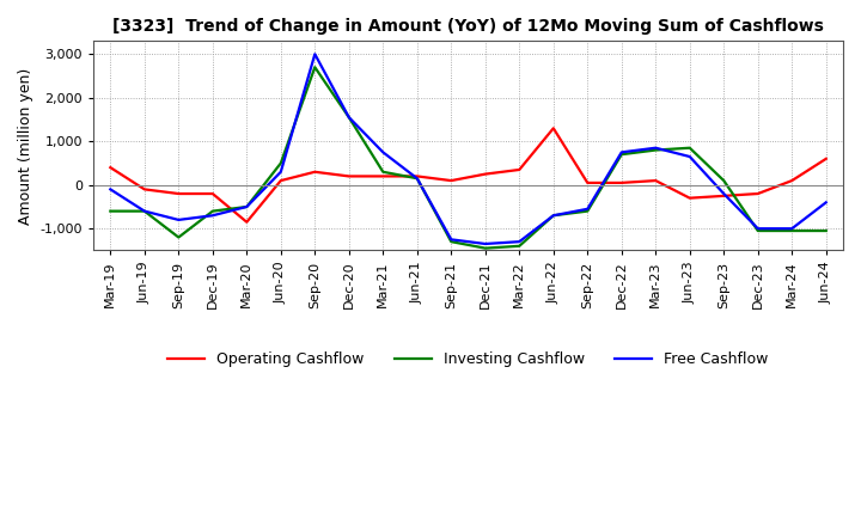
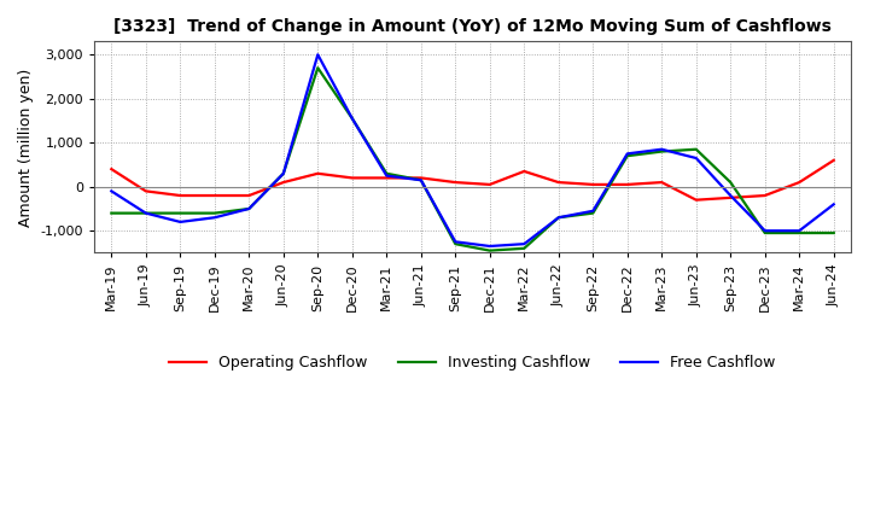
Investing Cashflow/Sep-19: -1,200 -> -600
Operating Cashflow/Mar-20: -850 -> -200
Investing Cashflow/Jun-20: 500 -> 300
Free Cashflow/Mar-21: 750 -> 250
Operating Cashflow/Dec-21: 250 -> 50
Operating Cashflow/Jun-22: 1,300 -> 100
